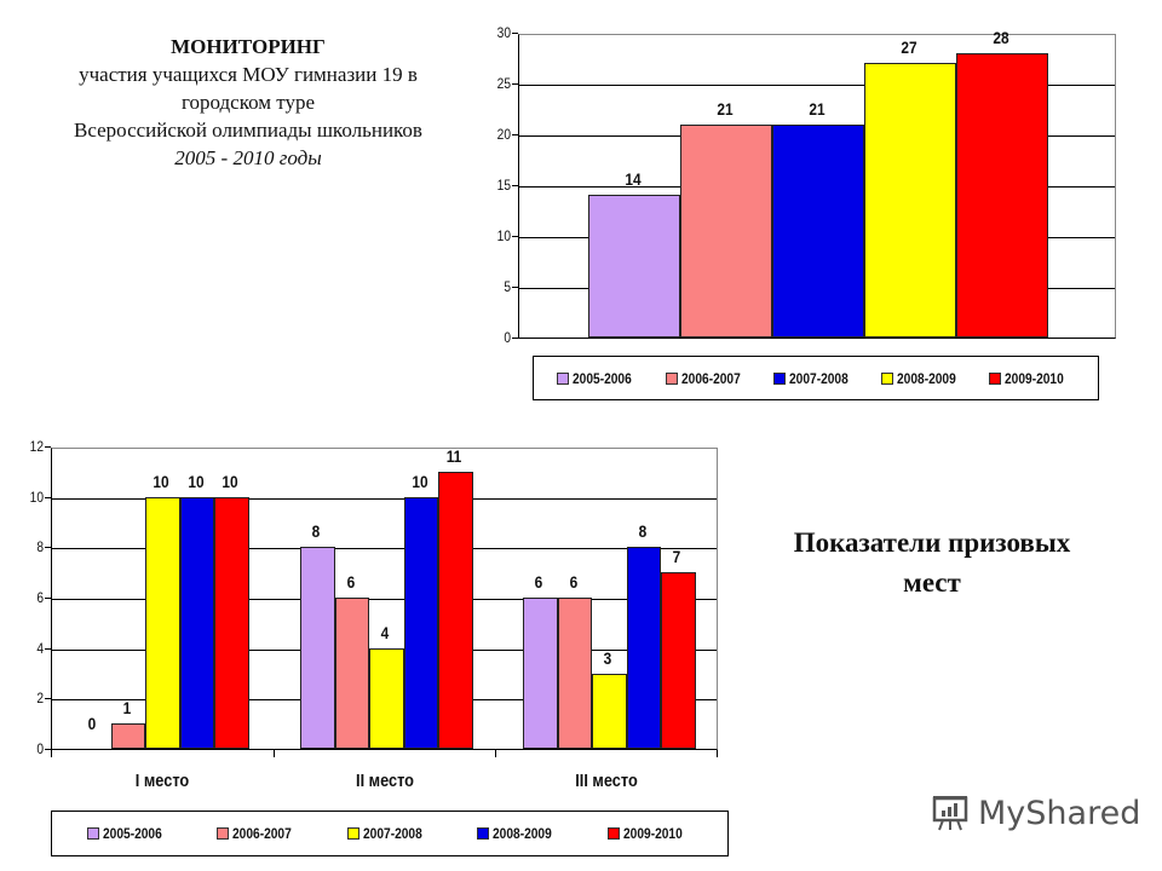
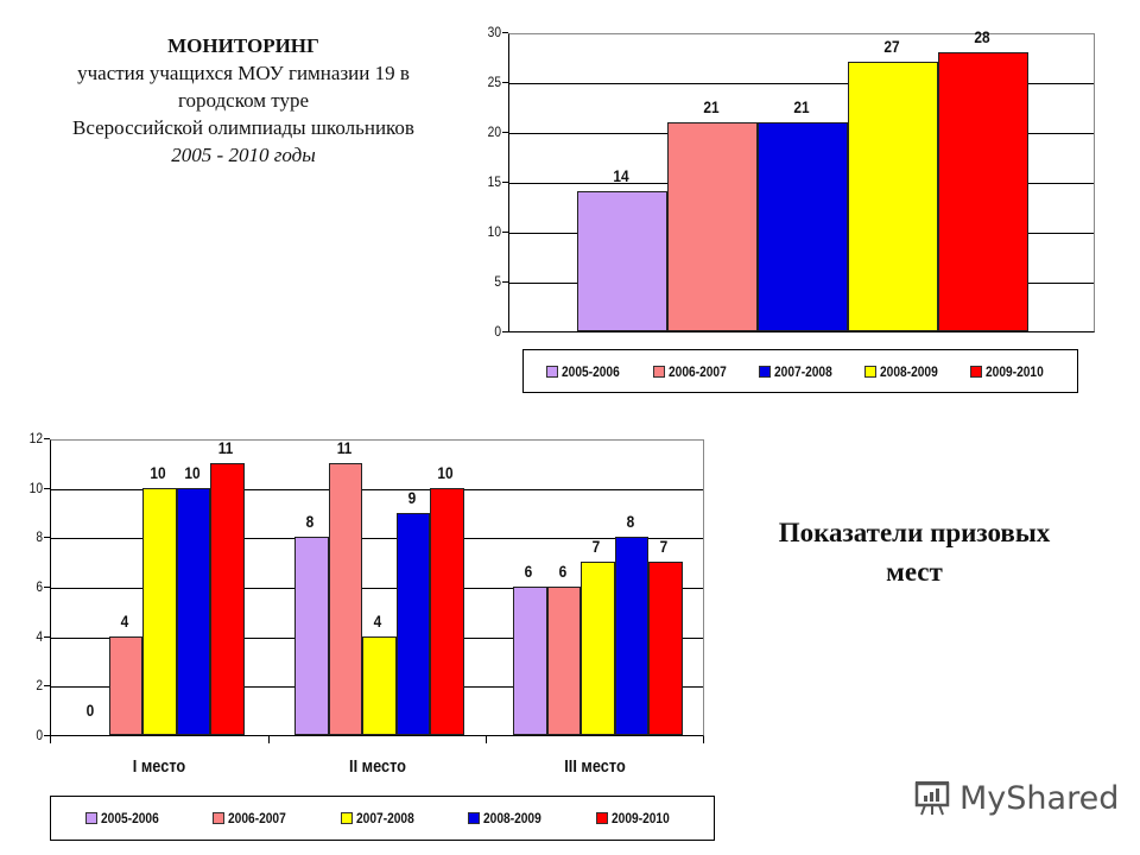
Показатели призовых мест/2006-2007/I место: 1 -> 4
Показатели призовых мест/2009-2010/I место: 10 -> 11
Показатели призовых мест/2006-2007/II место: 6 -> 11
Показатели призовых мест/2008-2009/II место: 10 -> 9
Показатели призовых мест/2009-2010/II место: 11 -> 10
Показатели призовых мест/2007-2008/III место: 3 -> 7
